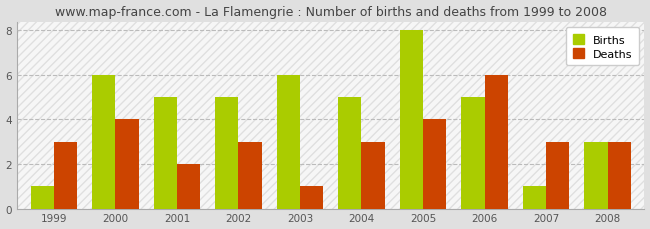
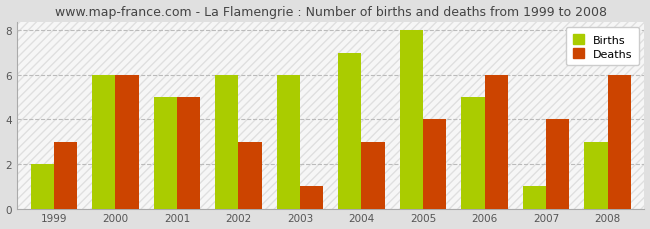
Births/1999: 1 -> 2
Deaths/2000: 4 -> 6
Deaths/2001: 2 -> 5
Births/2002: 5 -> 6
Births/2004: 5 -> 7
Deaths/2007: 3 -> 4
Deaths/2008: 3 -> 6
